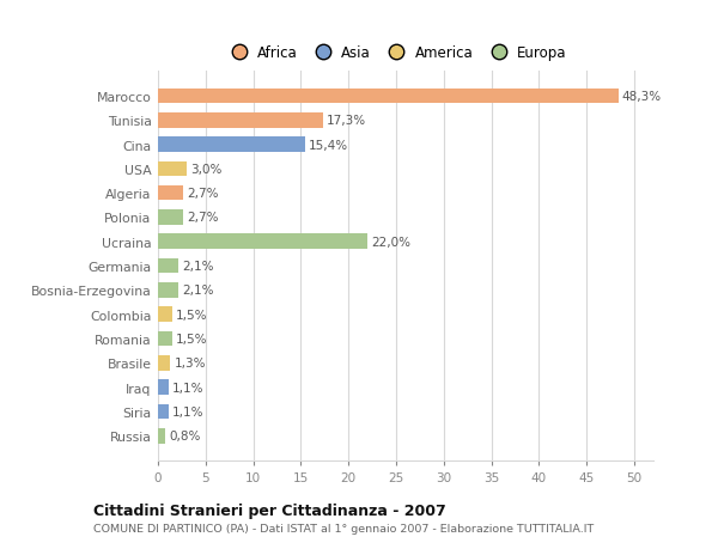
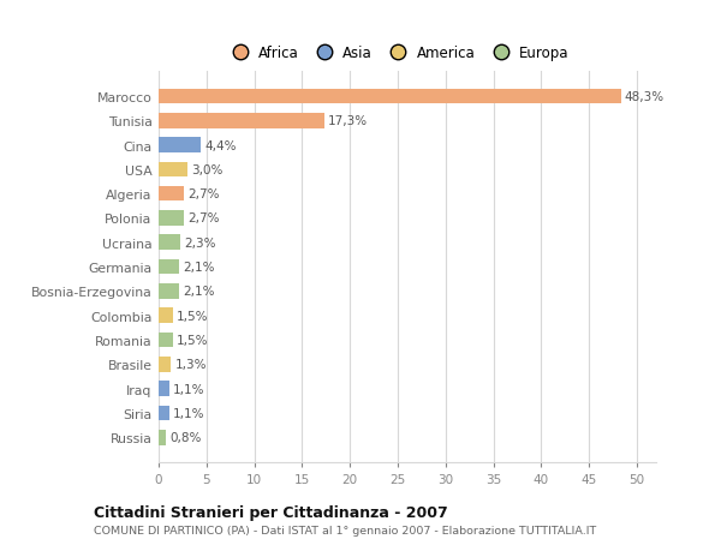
Cina: 15,4% -> 4,4%
Ucraina: 22,0% -> 2,3%
